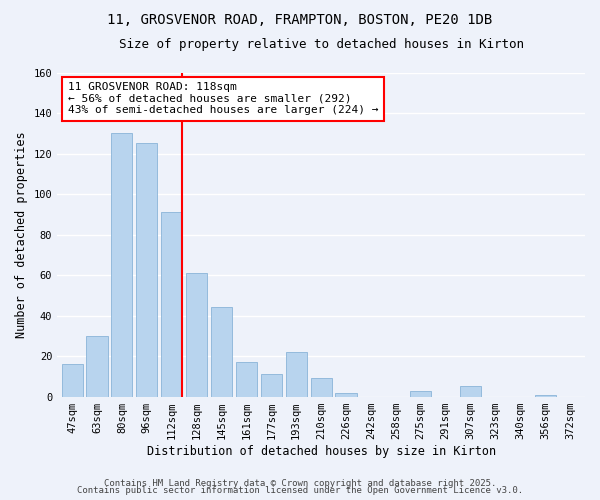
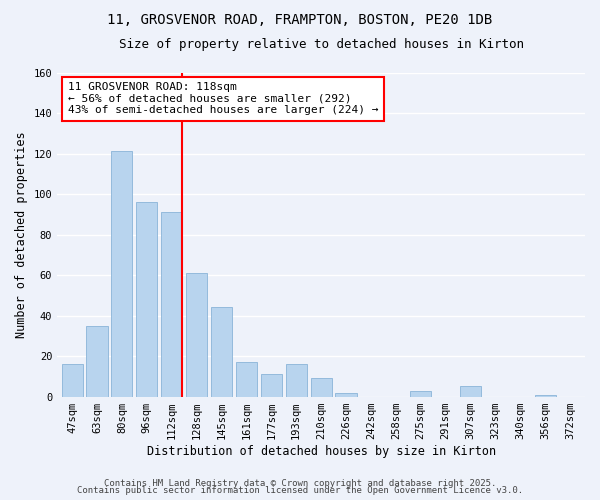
63sqm: 30 -> 35
80sqm: 130 -> 121
96sqm: 125 -> 96
193sqm: 22 -> 16
